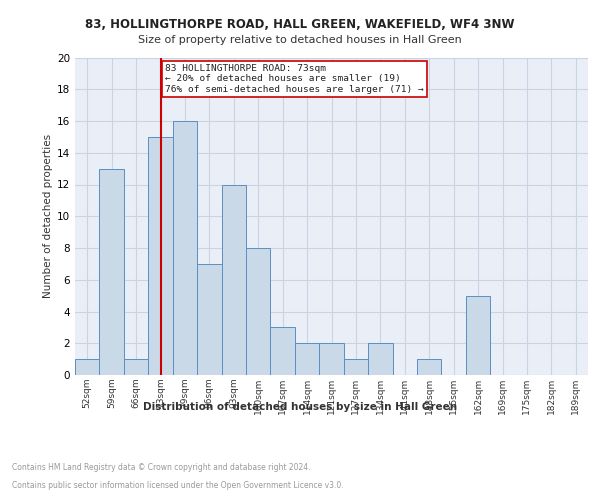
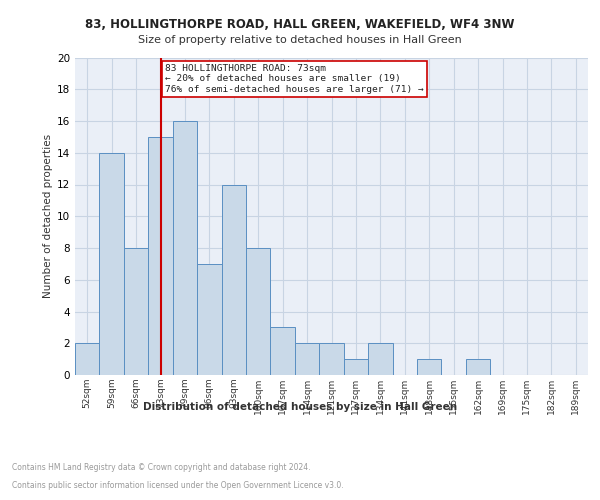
52sqm: 1 -> 2
59sqm: 13 -> 14
66sqm: 1 -> 8
162sqm: 5 -> 1
